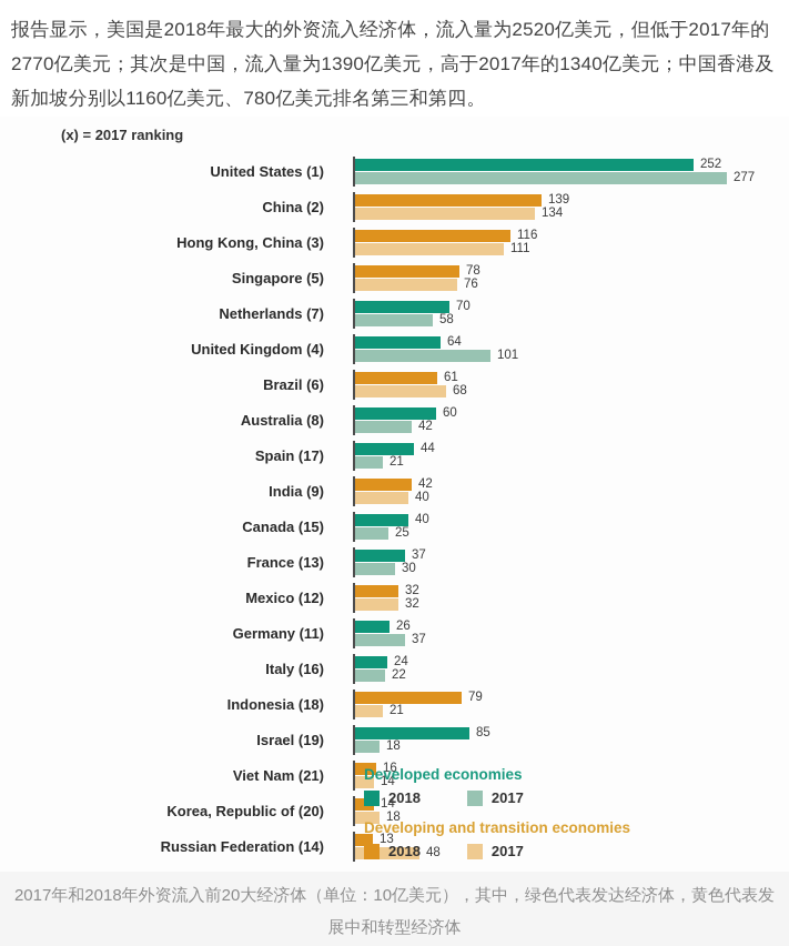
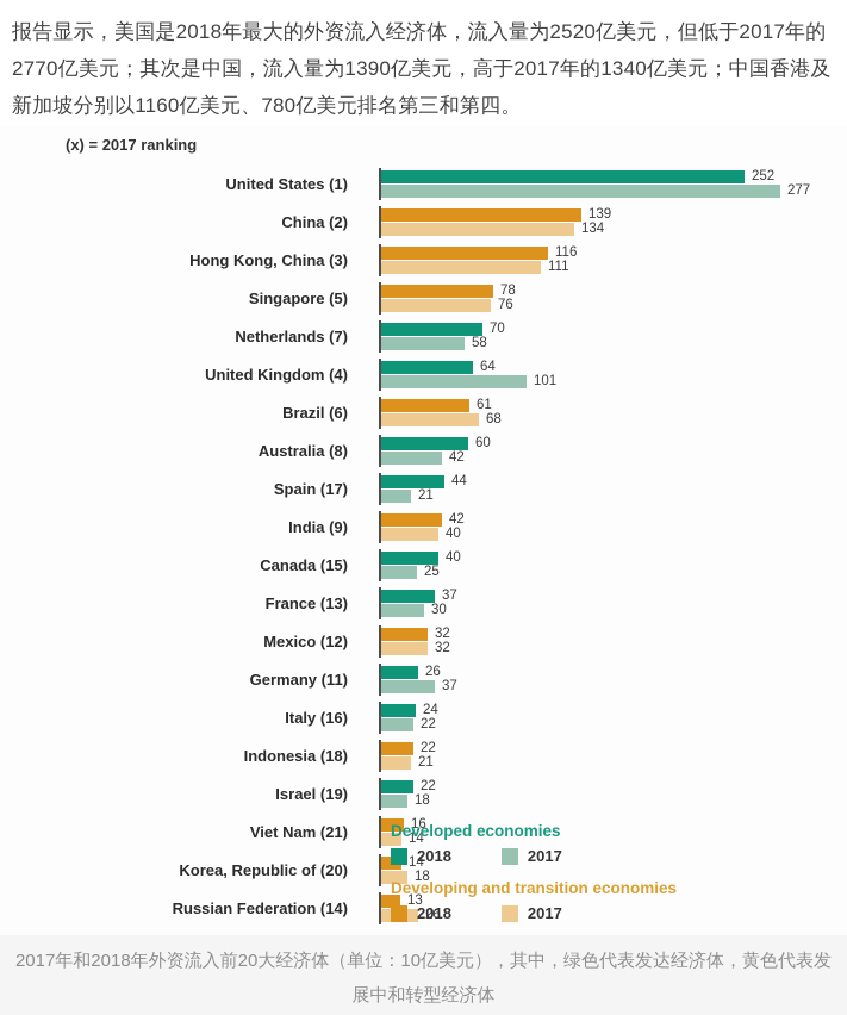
2018/Indonesia (18): 79 -> 22
2018/Israel (19): 85 -> 22
2017/Russian Federation (14): 48 -> 26
